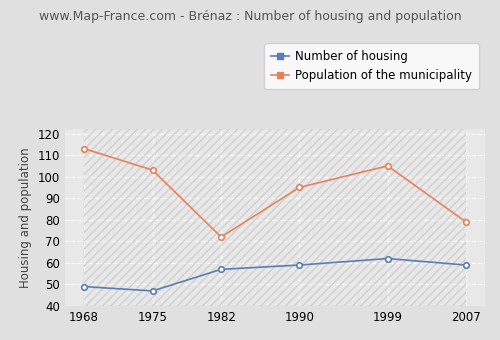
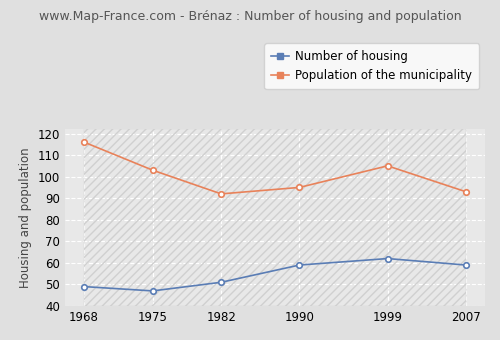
Population of the municipality/1968: 113 -> 116
Number of housing/1982: 57 -> 51
Population of the municipality/1982: 72 -> 92
Population of the municipality/2007: 79 -> 93
